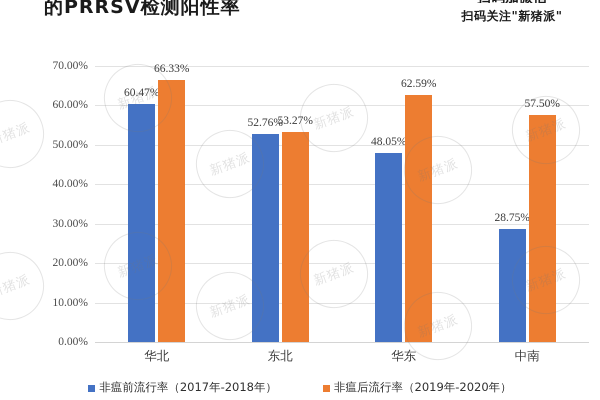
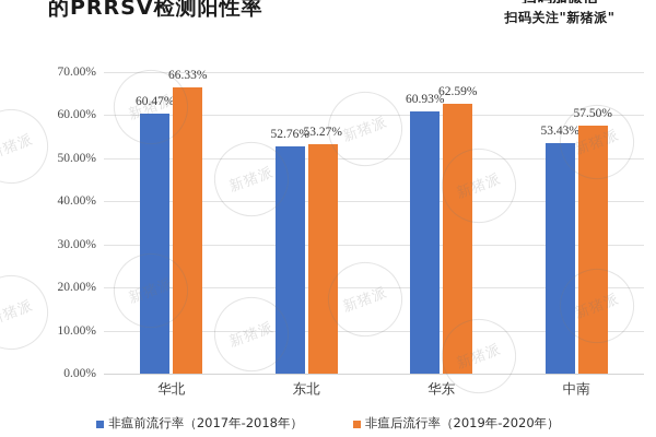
非瘟前流行率（2017年-2018年）/华东: 48.05% -> 60.93%
非瘟前流行率（2017年-2018年）/中南: 28.75% -> 53.43%
